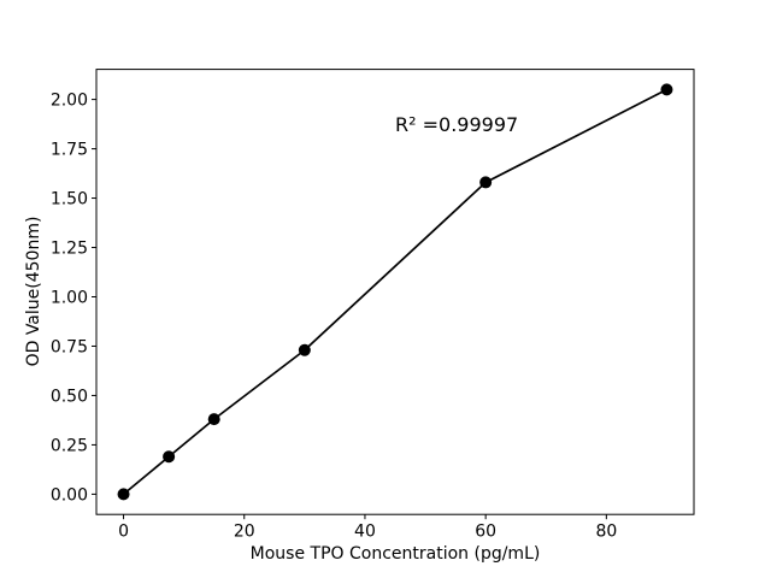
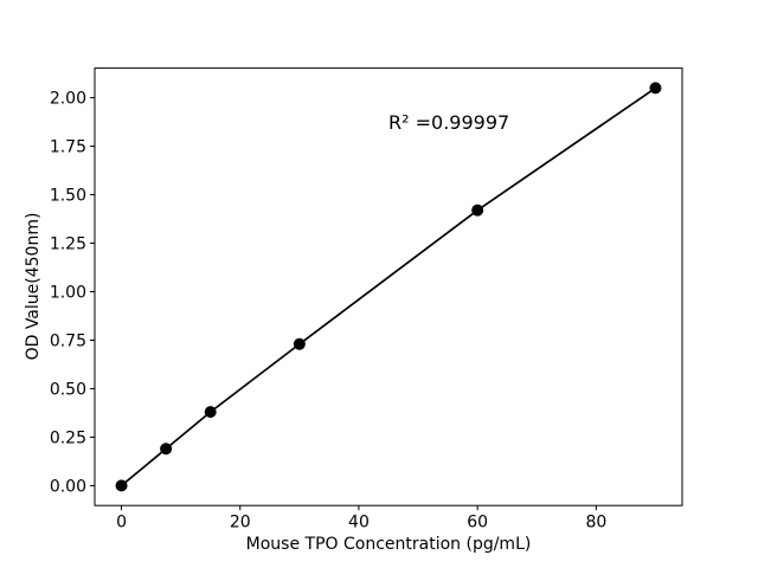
60: 1.58 -> 1.42
